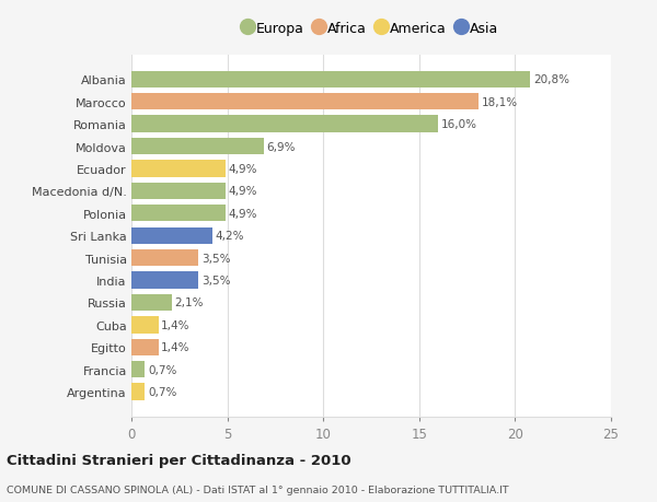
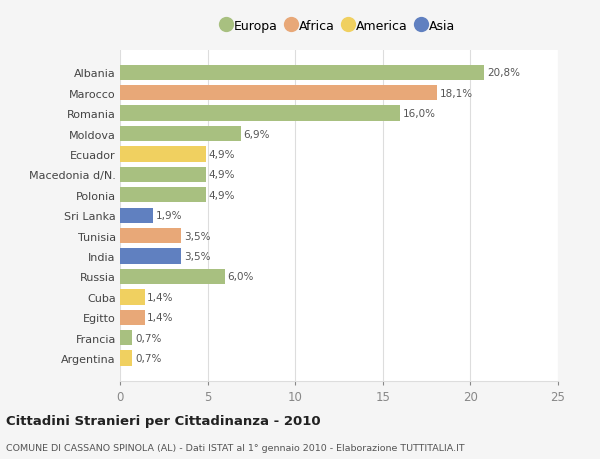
Sri Lanka: 4,2% -> 1,9%
Russia: 2,1% -> 6,0%
